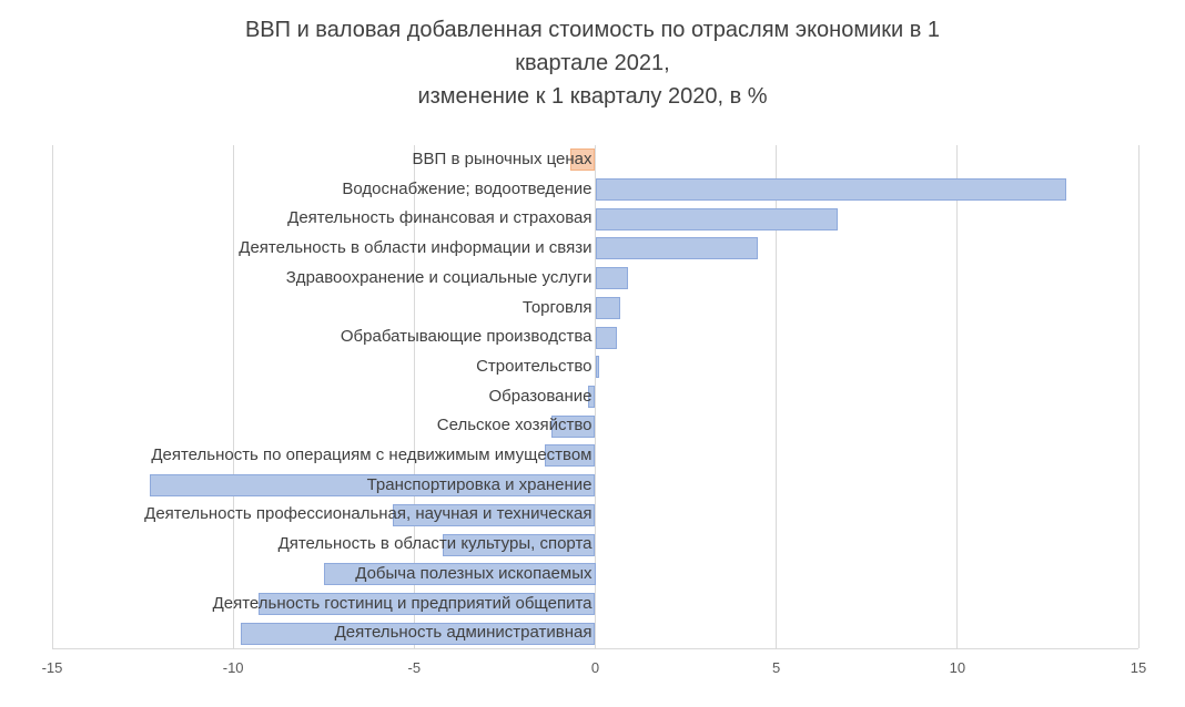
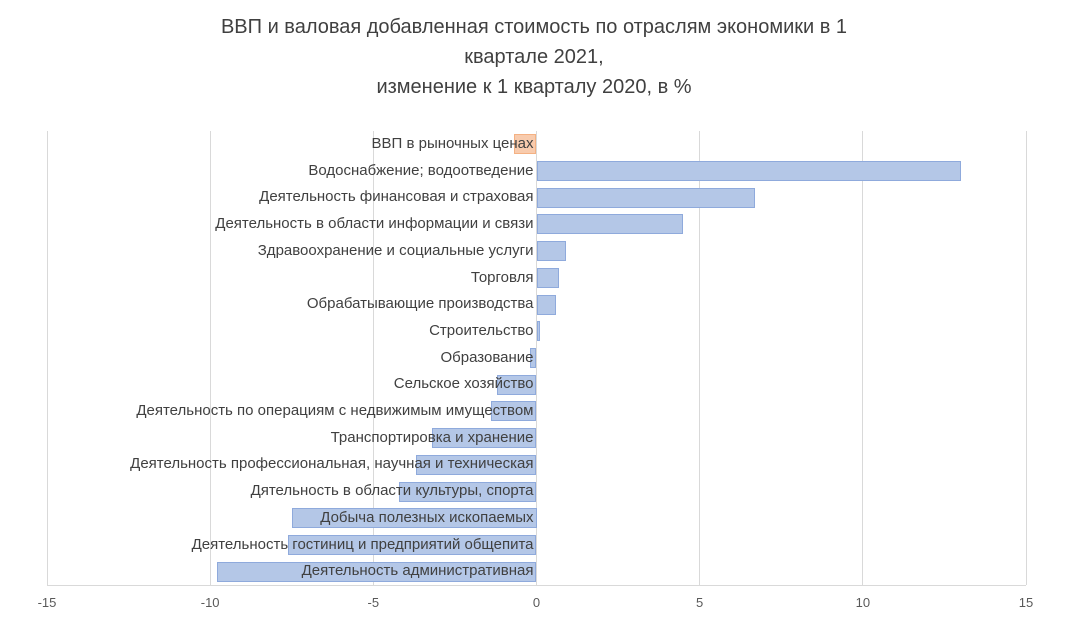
Транспортировка и хранение: -12.3 -> -3.2
Деятельность профессиональная, научная и техническая: -5.6 -> -3.7
Деятельность гостиниц и предприятий общепита: -9.3 -> -7.6
